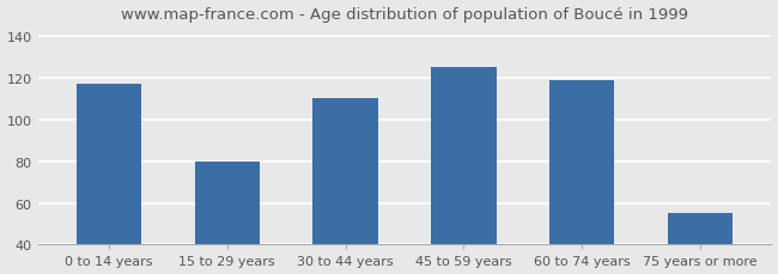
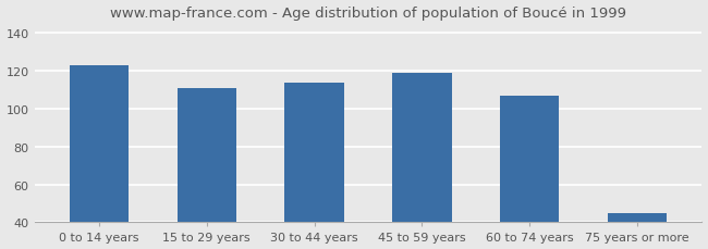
0 to 14 years: 117 -> 123
15 to 29 years: 80 -> 111
30 to 44 years: 110 -> 114
45 to 59 years: 125 -> 119
60 to 74 years: 119 -> 107
75 years or more: 55 -> 45
